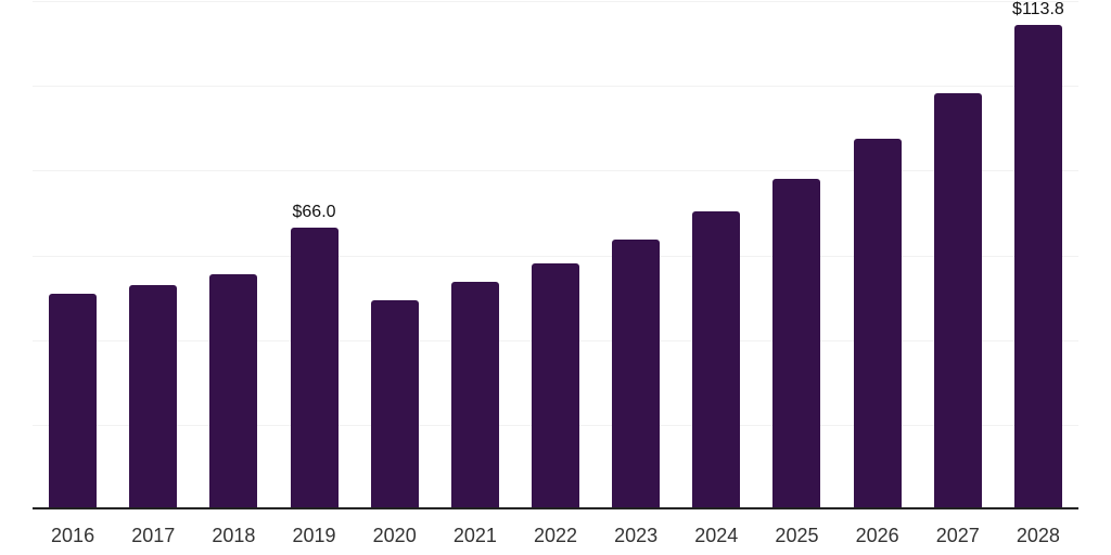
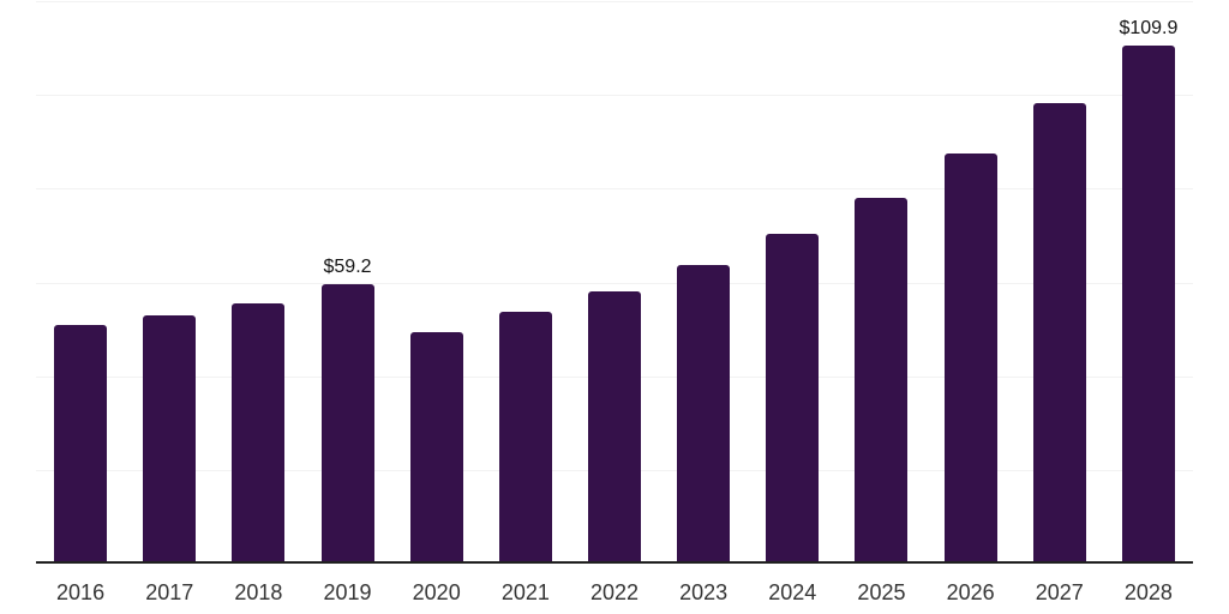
2019: $66.0 -> $59.2
2028: $113.8 -> $109.9
